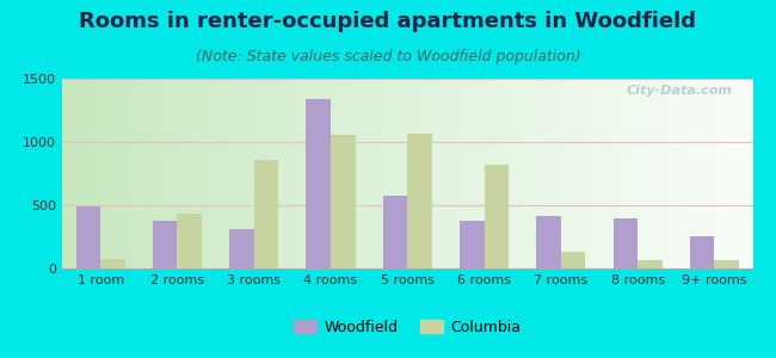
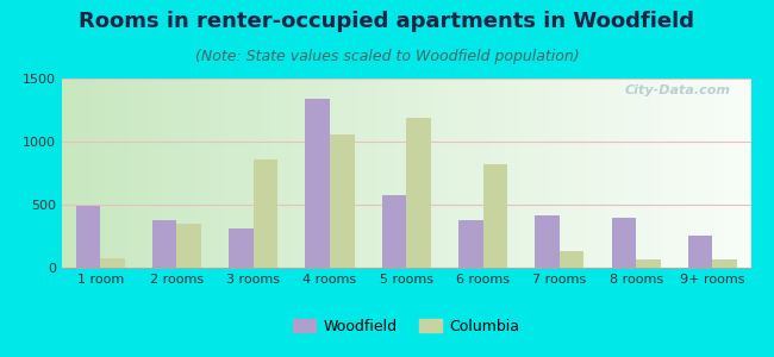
Columbia/2 rooms: 430 -> 340
Columbia/5 rooms: 1070 -> 1180
